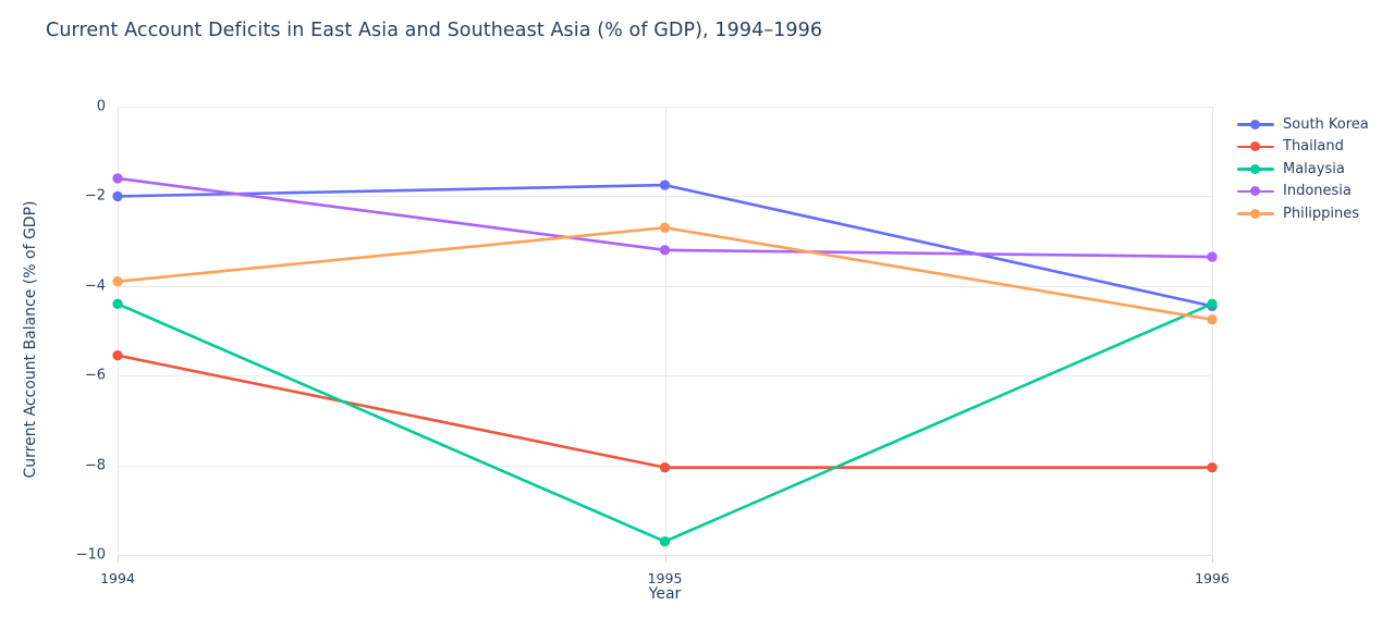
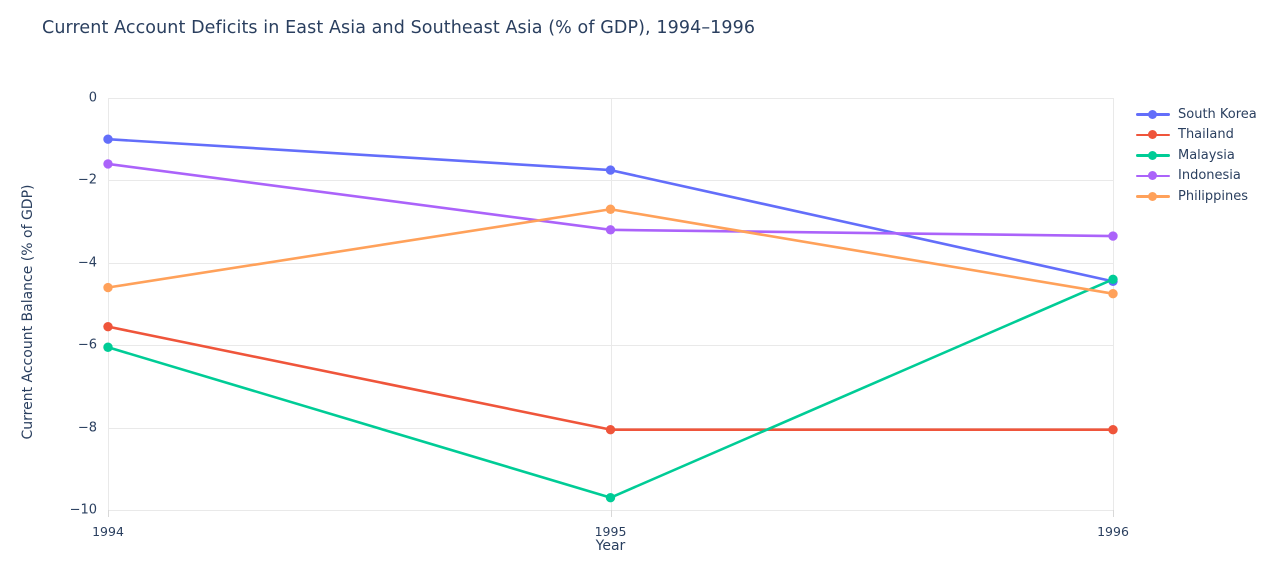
South Korea/1994: -2.0 -> -1.0
Malaysia/1994: -4.4 -> -6.0
Philippines/1994: -3.9 -> -4.6
